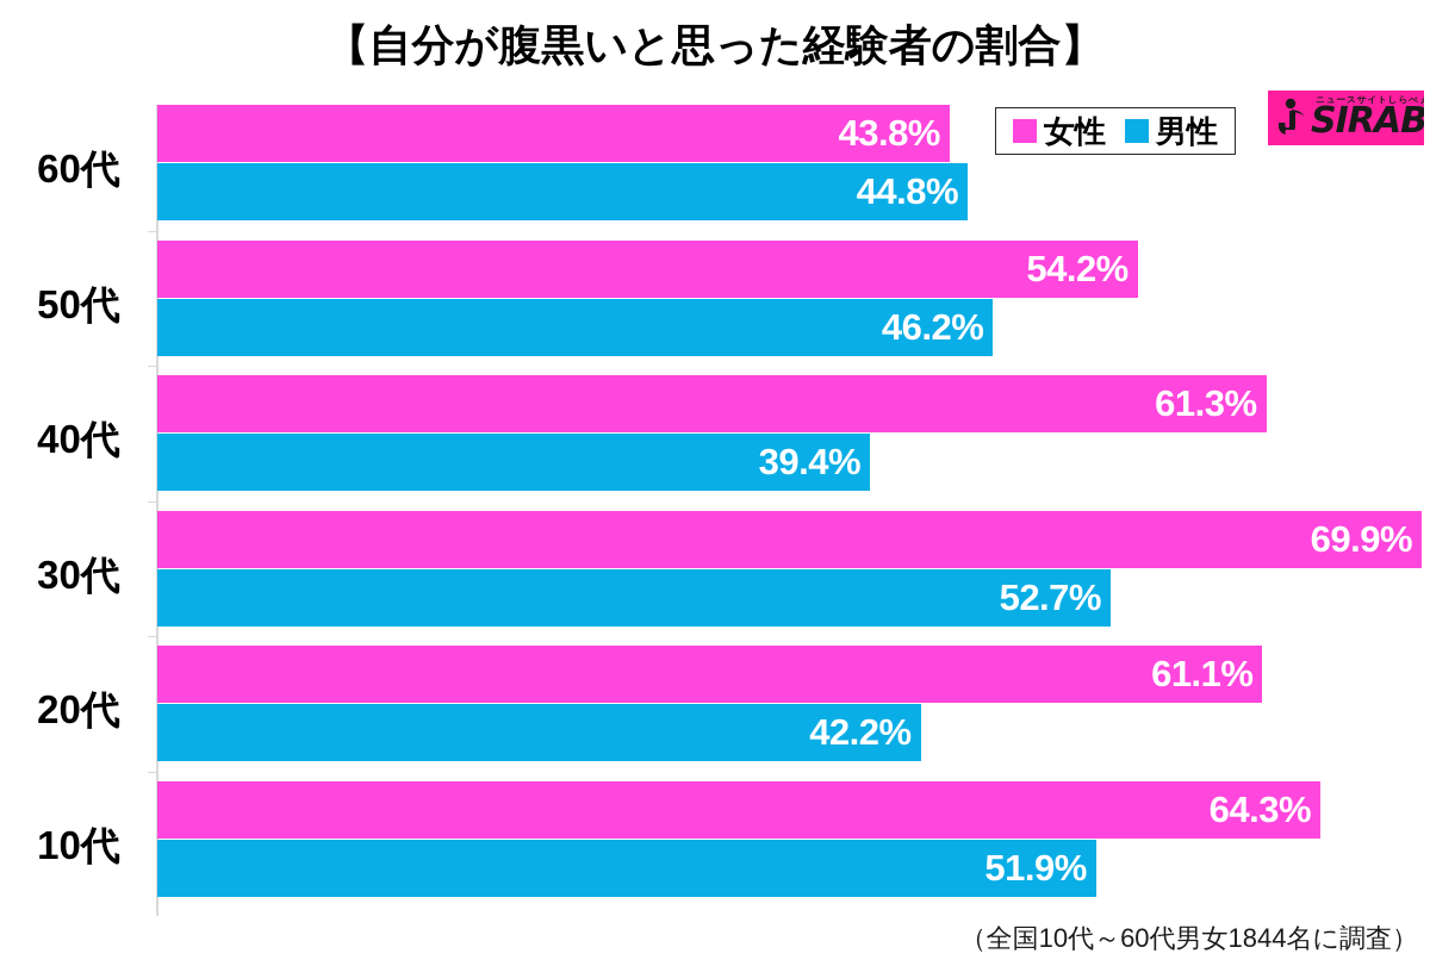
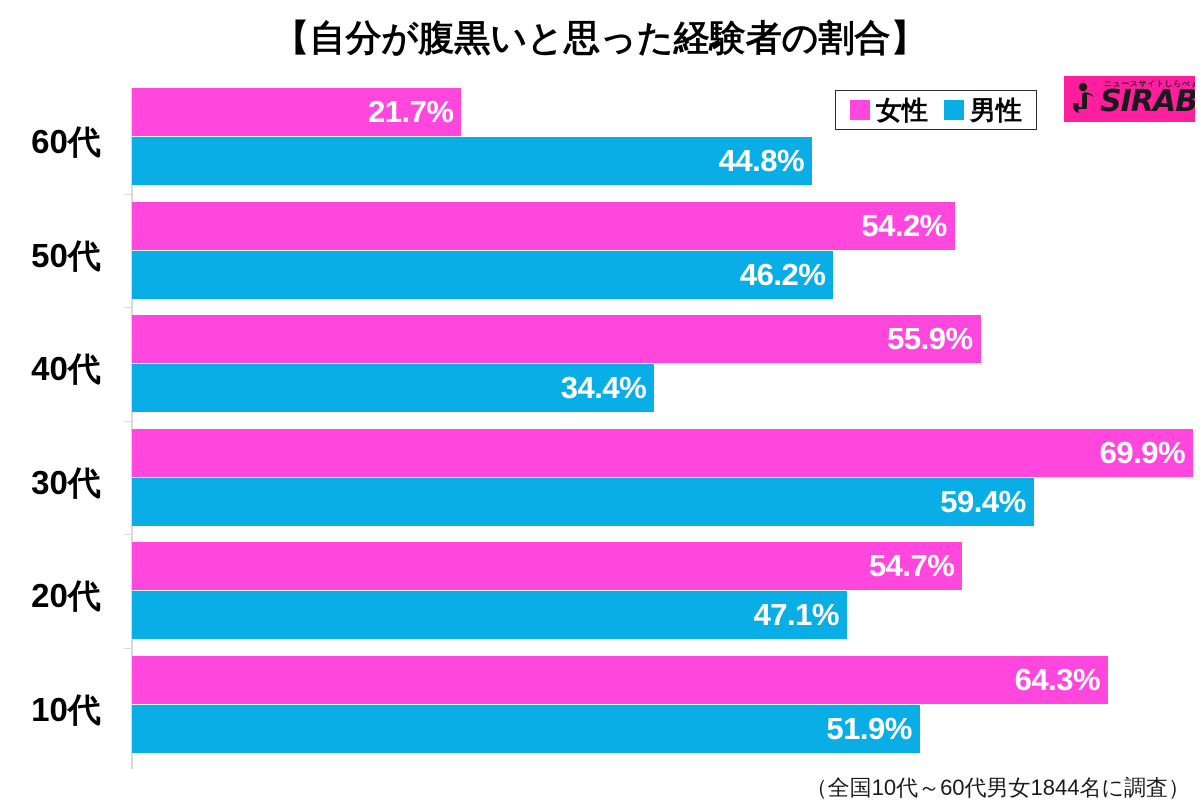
女性/60代: 43.8% -> 21.7%
女性/40代: 61.3% -> 55.9%
男性/40代: 39.4% -> 34.4%
男性/30代: 52.7% -> 59.4%
女性/20代: 61.1% -> 54.7%
男性/20代: 42.2% -> 47.1%
